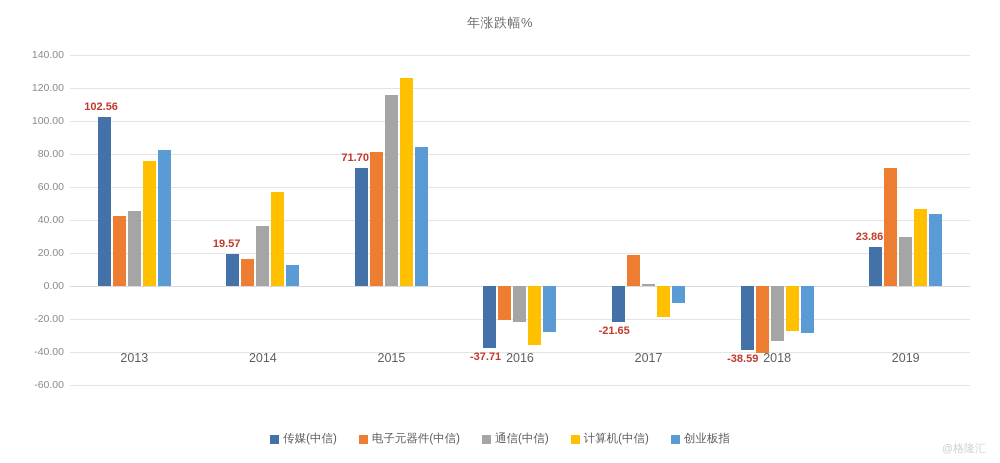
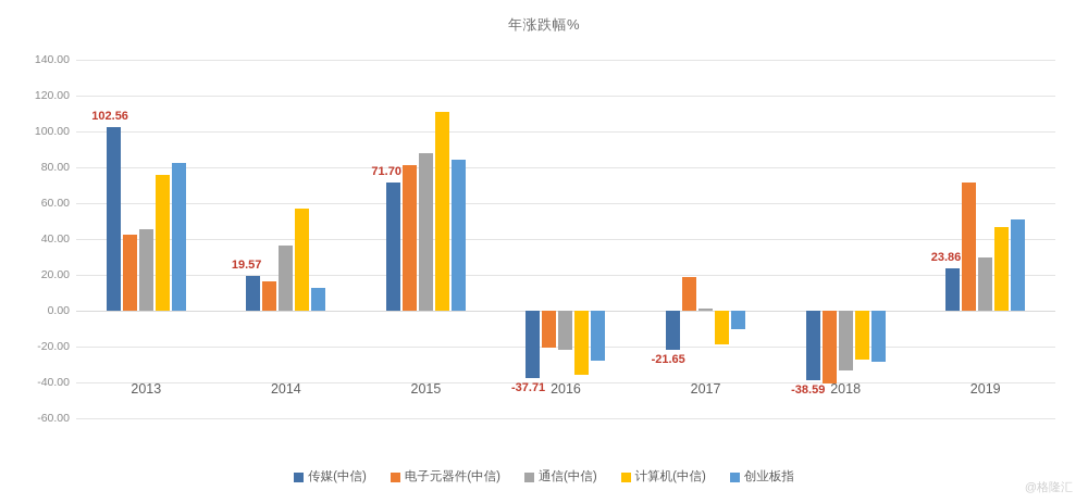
通信(中信)/2015: 116 -> 88
计算机(中信)/2015: 126 -> 111
创业板指/2019: 44 -> 51
